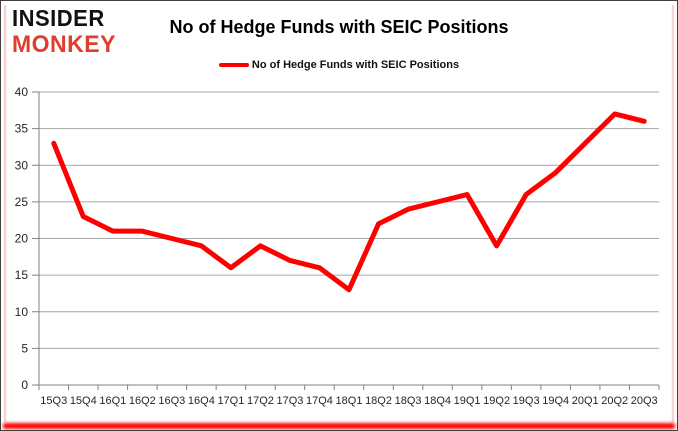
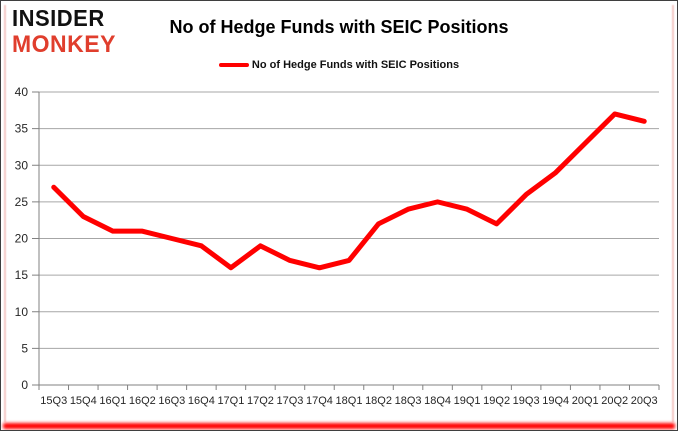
15Q3: 33 -> 27
18Q1: 13 -> 17
19Q1: 26 -> 24
19Q2: 19 -> 22
